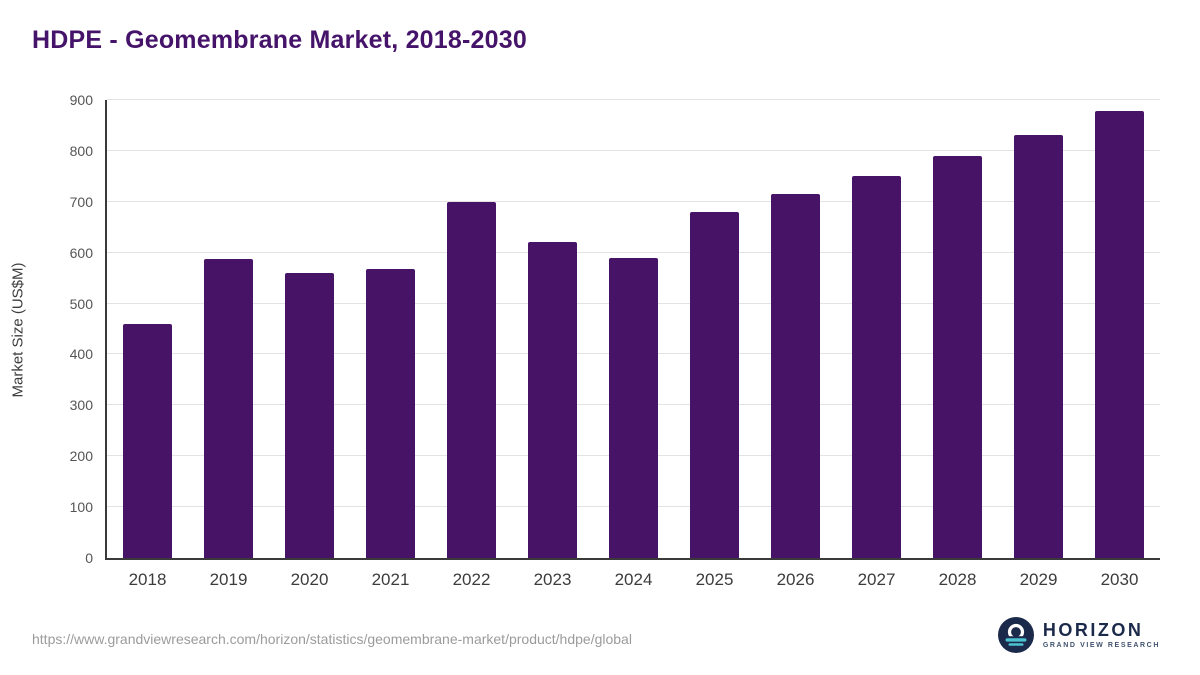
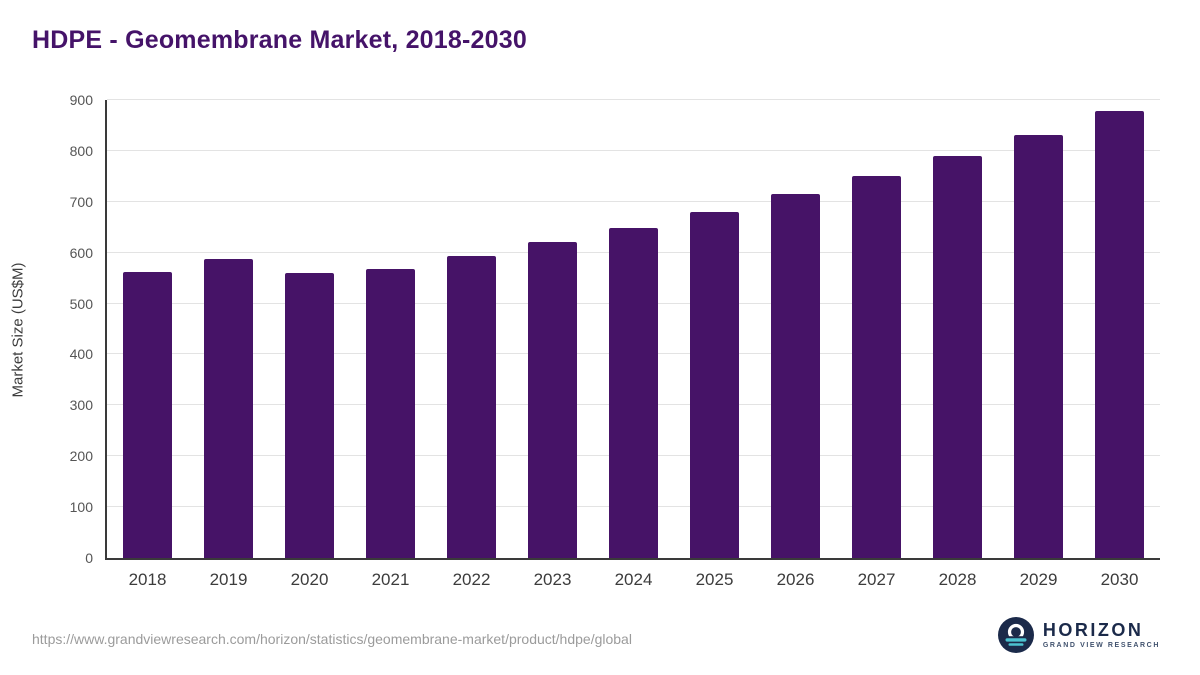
2018: 460 -> 560
2022: 700 -> 590
2024: 590 -> 650
